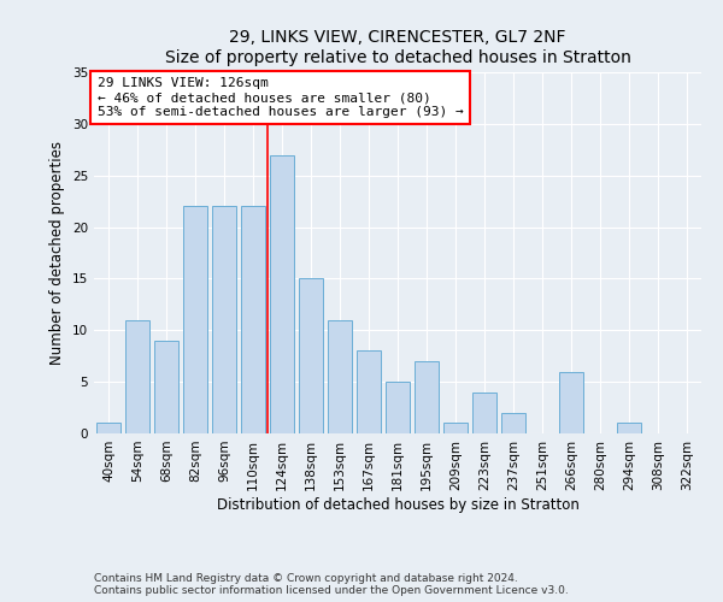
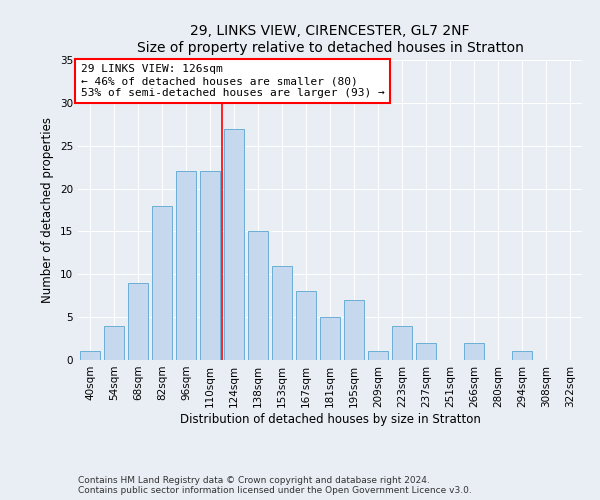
54sqm: 11 -> 4
82sqm: 22 -> 18
266sqm: 6 -> 2
